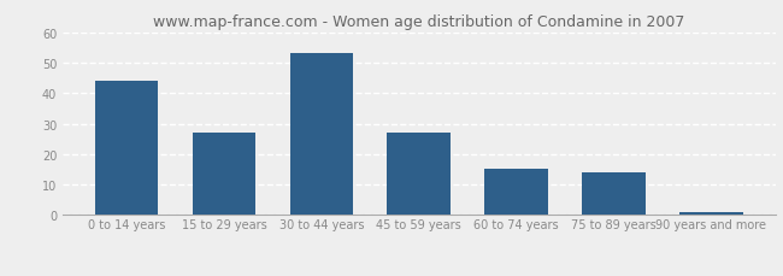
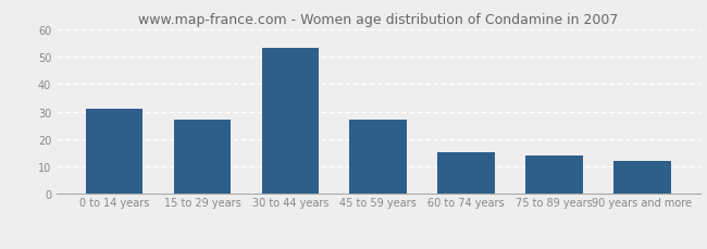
0 to 14 years: 44 -> 31
90 years and more: 1 -> 12
